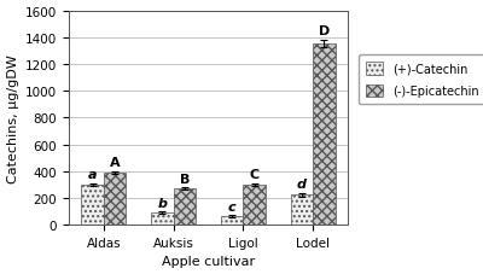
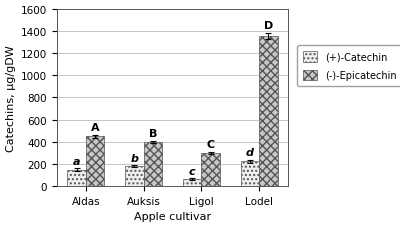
(+)-Catechin/Aldas: 300 -> 150
(-)-Epicatechin/Aldas: 390 -> 450
(+)-Catechin/Auksis: 90 -> 180
(-)-Epicatechin/Auksis: 270 -> 400
